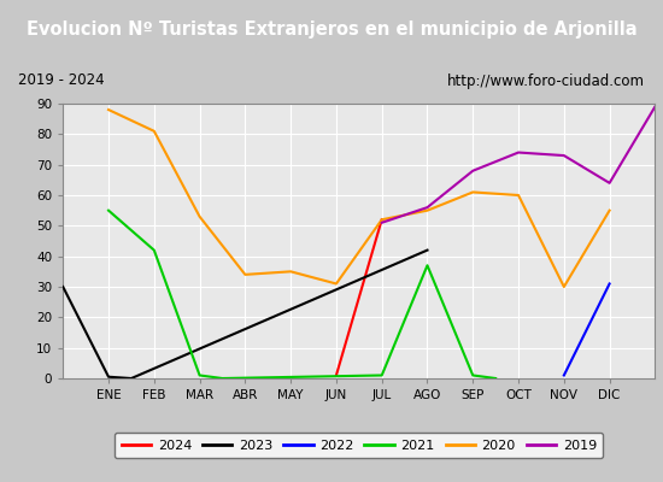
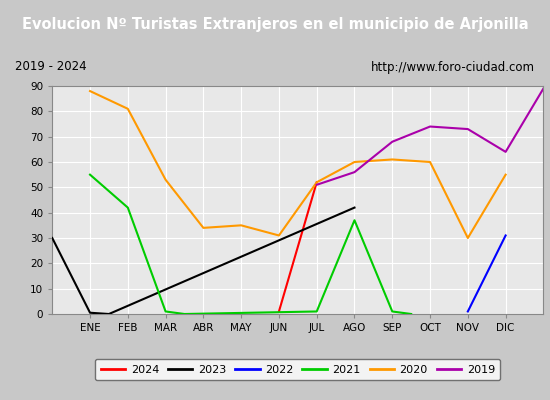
2020/AGO: 55 -> 60
